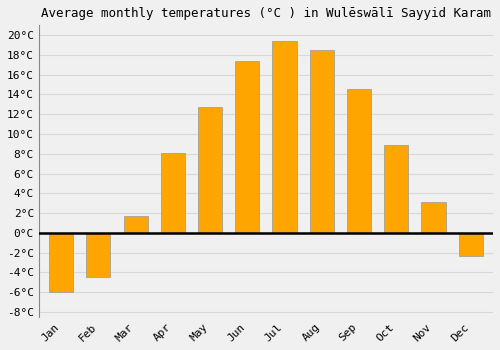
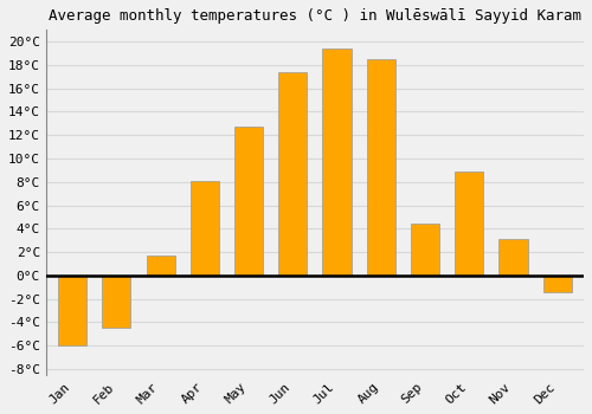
Sep: 14.6°C -> 4.4°C
Dec: -2.3°C -> -1.4°C
